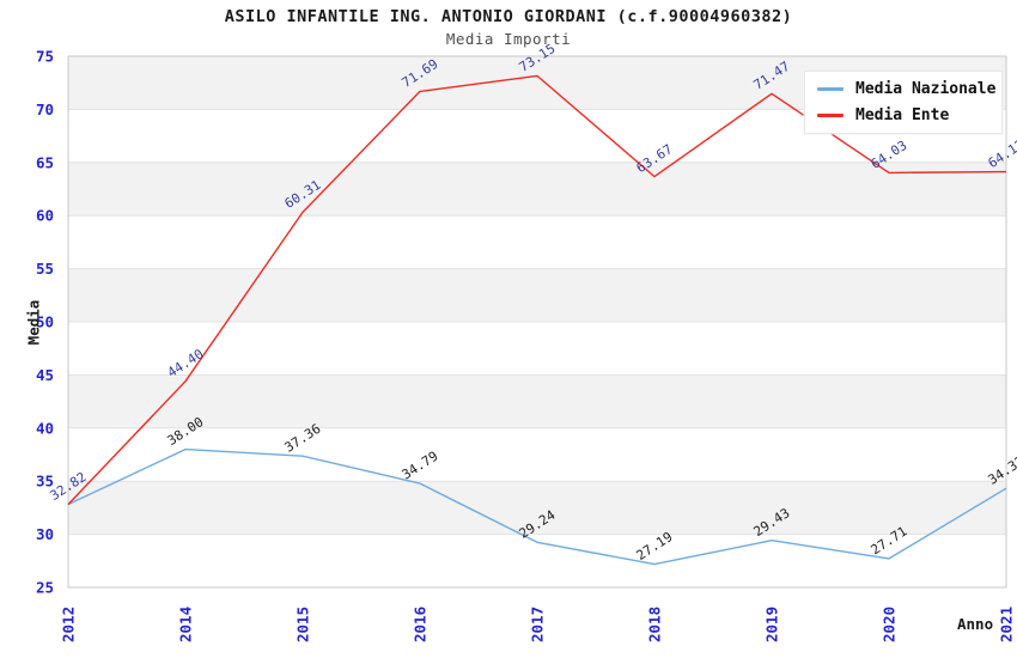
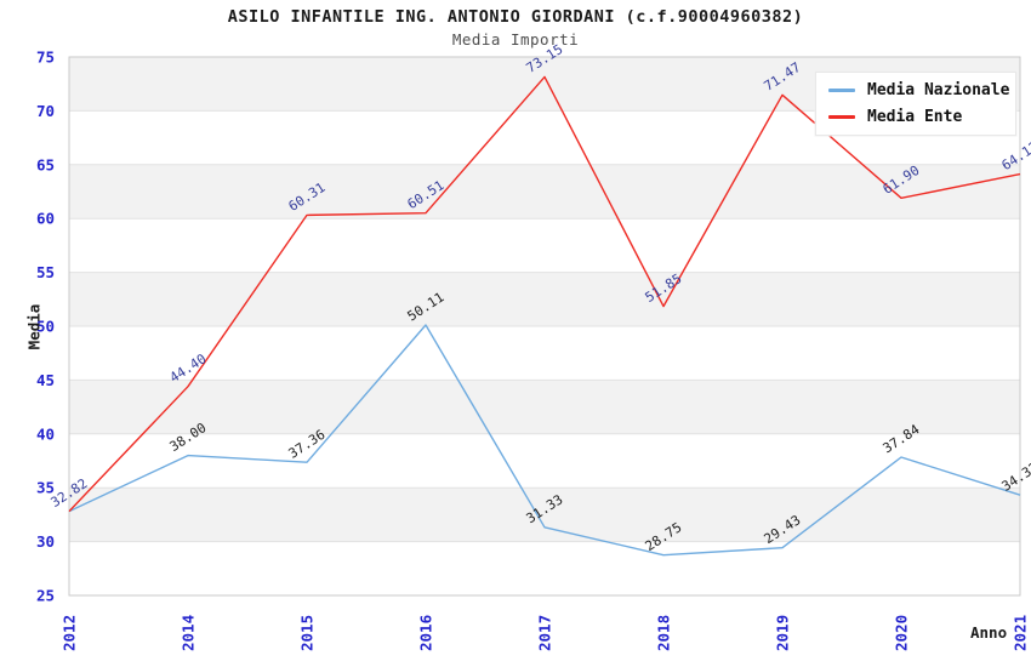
Media Nazionale/2016: 34.79 -> 50.11
Media Ente/2016: 71.69 -> 60.51
Media Nazionale/2017: 29.24 -> 31.33
Media Nazionale/2018: 27.19 -> 28.75
Media Ente/2018: 63.67 -> 51.85
Media Nazionale/2020: 27.71 -> 37.84
Media Ente/2020: 64.03 -> 61.90
